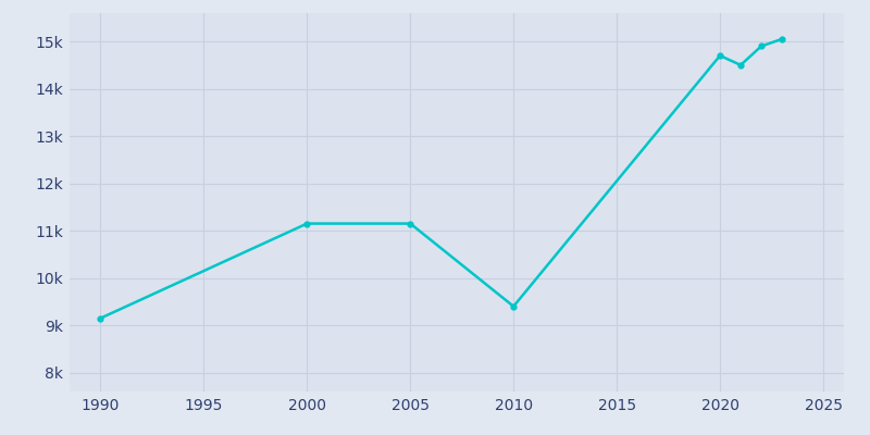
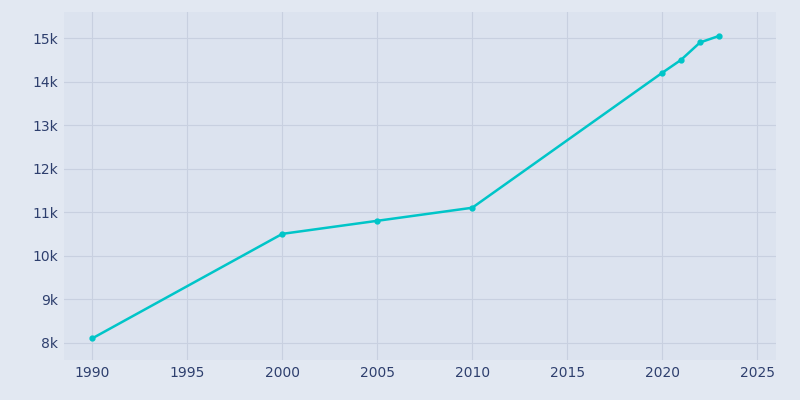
1990: 9.15k -> 8.10k
2000: 11.15k -> 10.50k
2005: 11.15k -> 10.80k
2010: 9.40k -> 11.10k
2020: 14.70k -> 14.20k
